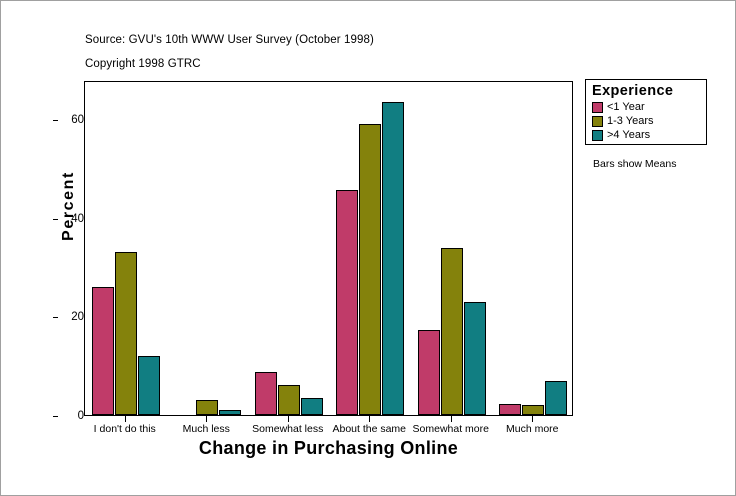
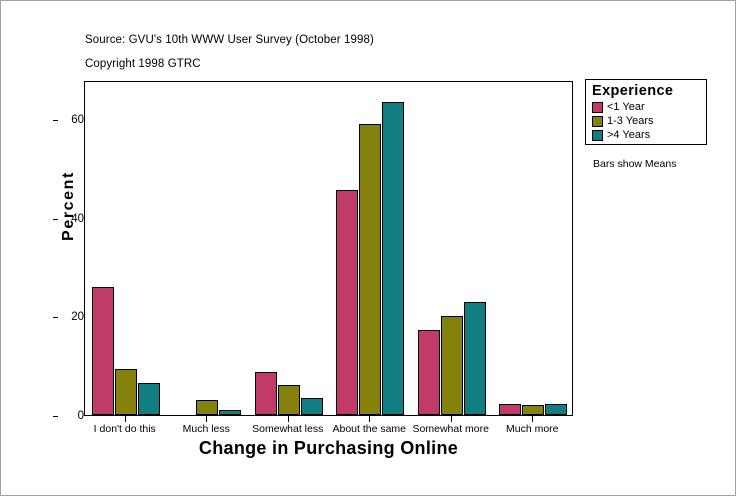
1-3 Years/I don't do this: 33 -> 9
>4 Years/I don't do this: 12 -> 7
1-3 Years/Somewhat more: 34 -> 20
>4 Years/Much more: 7 -> 2
